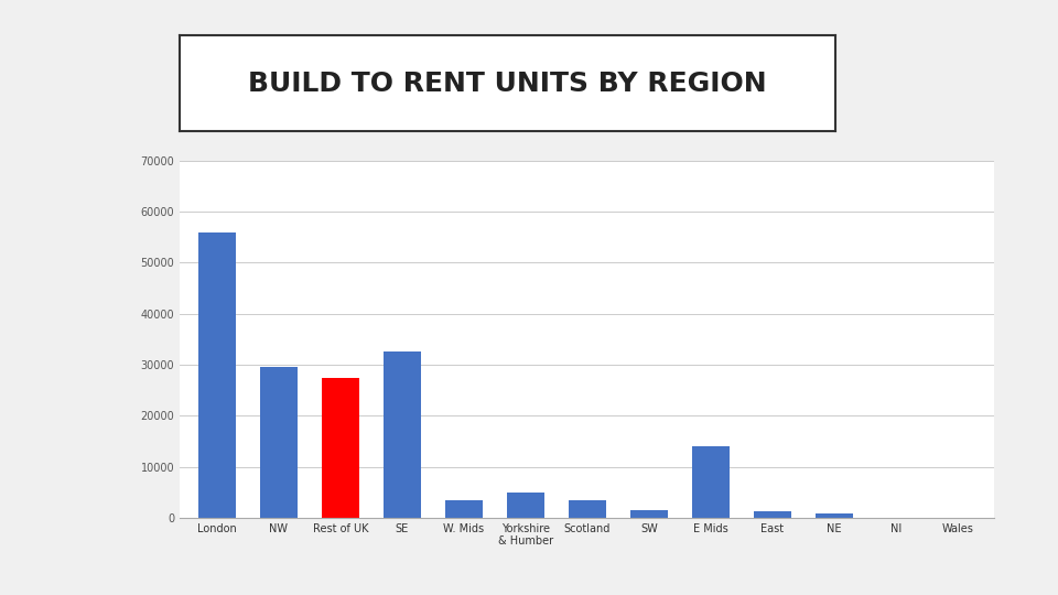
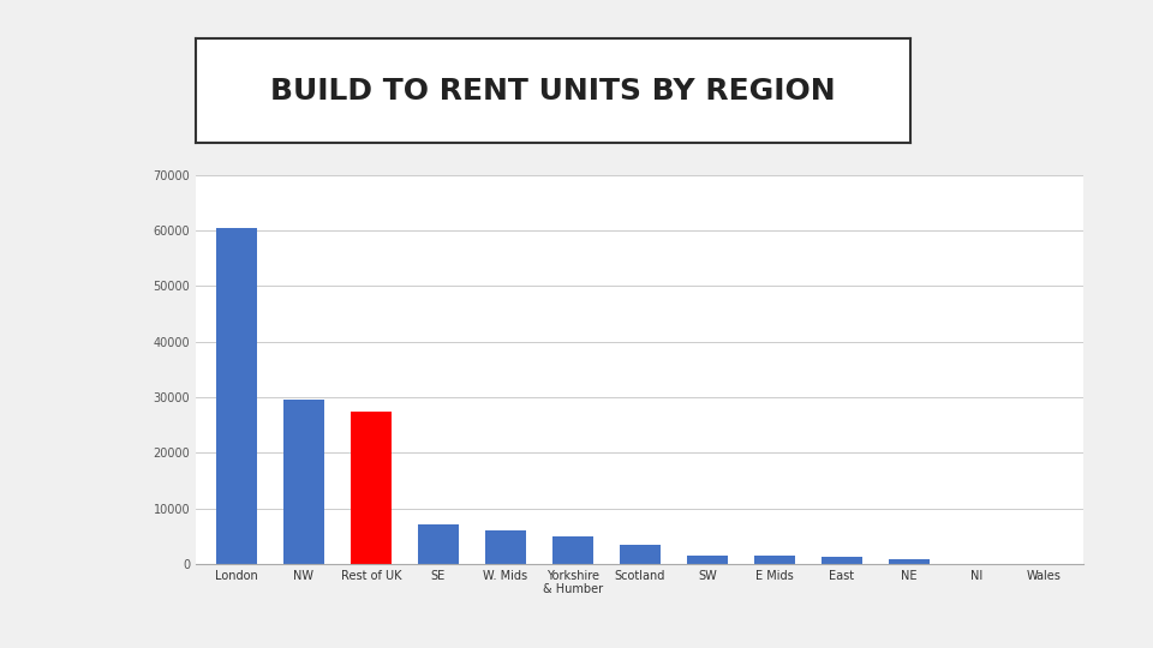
London: 56000 -> 60500
SE: 32500 -> 7000
W. Mids: 3500 -> 6000
E Mids: 14000 -> 1500
